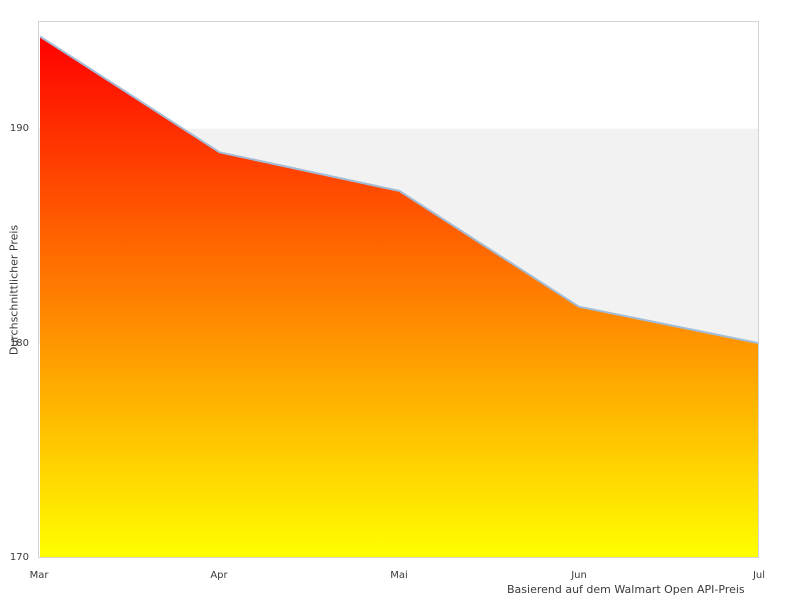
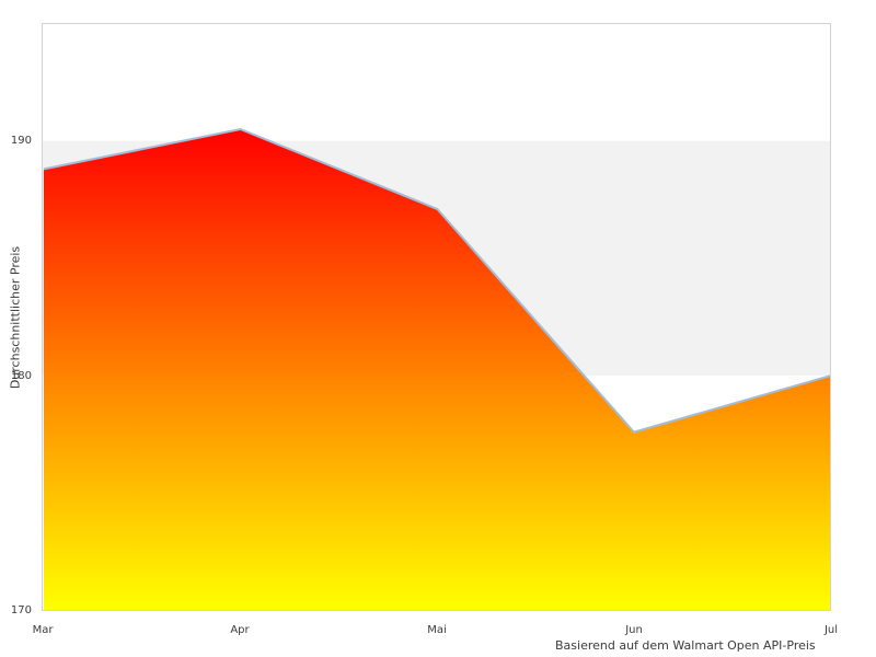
Mar: 194.3 -> 188.8
Apr: 188.9 -> 190.5
Jun: 181.7 -> 177.6
